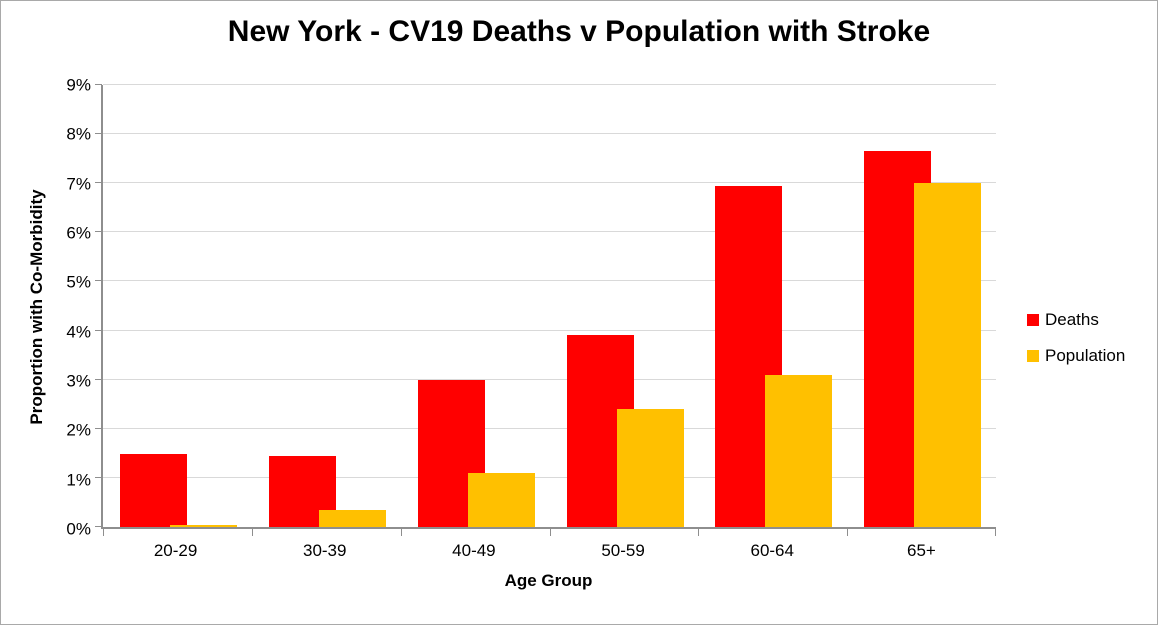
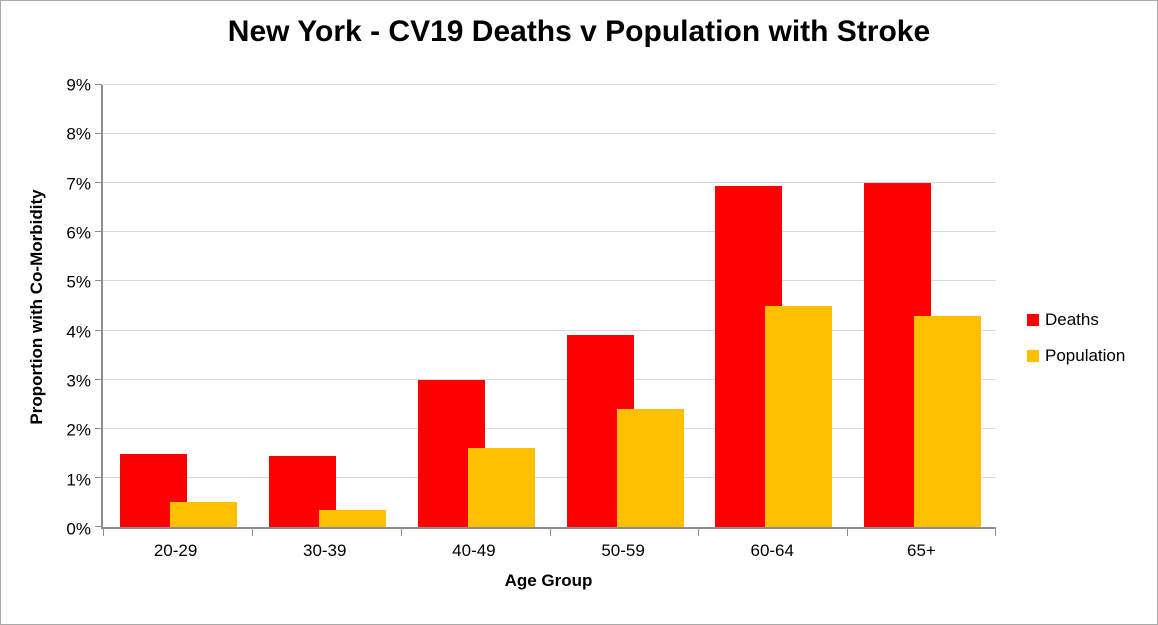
Population/20-29: 0.1% -> 0.5%
Population/40-49: 1.1% -> 1.6%
Population/60-64: 3.1% -> 4.5%
Deaths/65+: 7.7% -> 7.0%
Population/65+: 7.0% -> 4.3%
